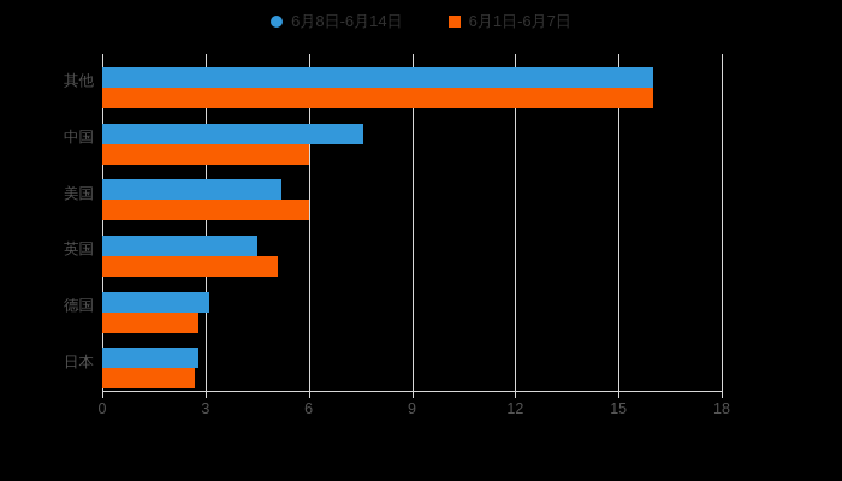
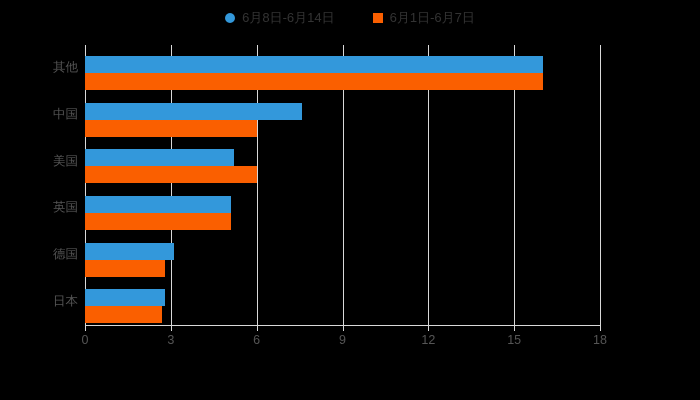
6月8日-6月14日/英国: 4.5 -> 5.1
